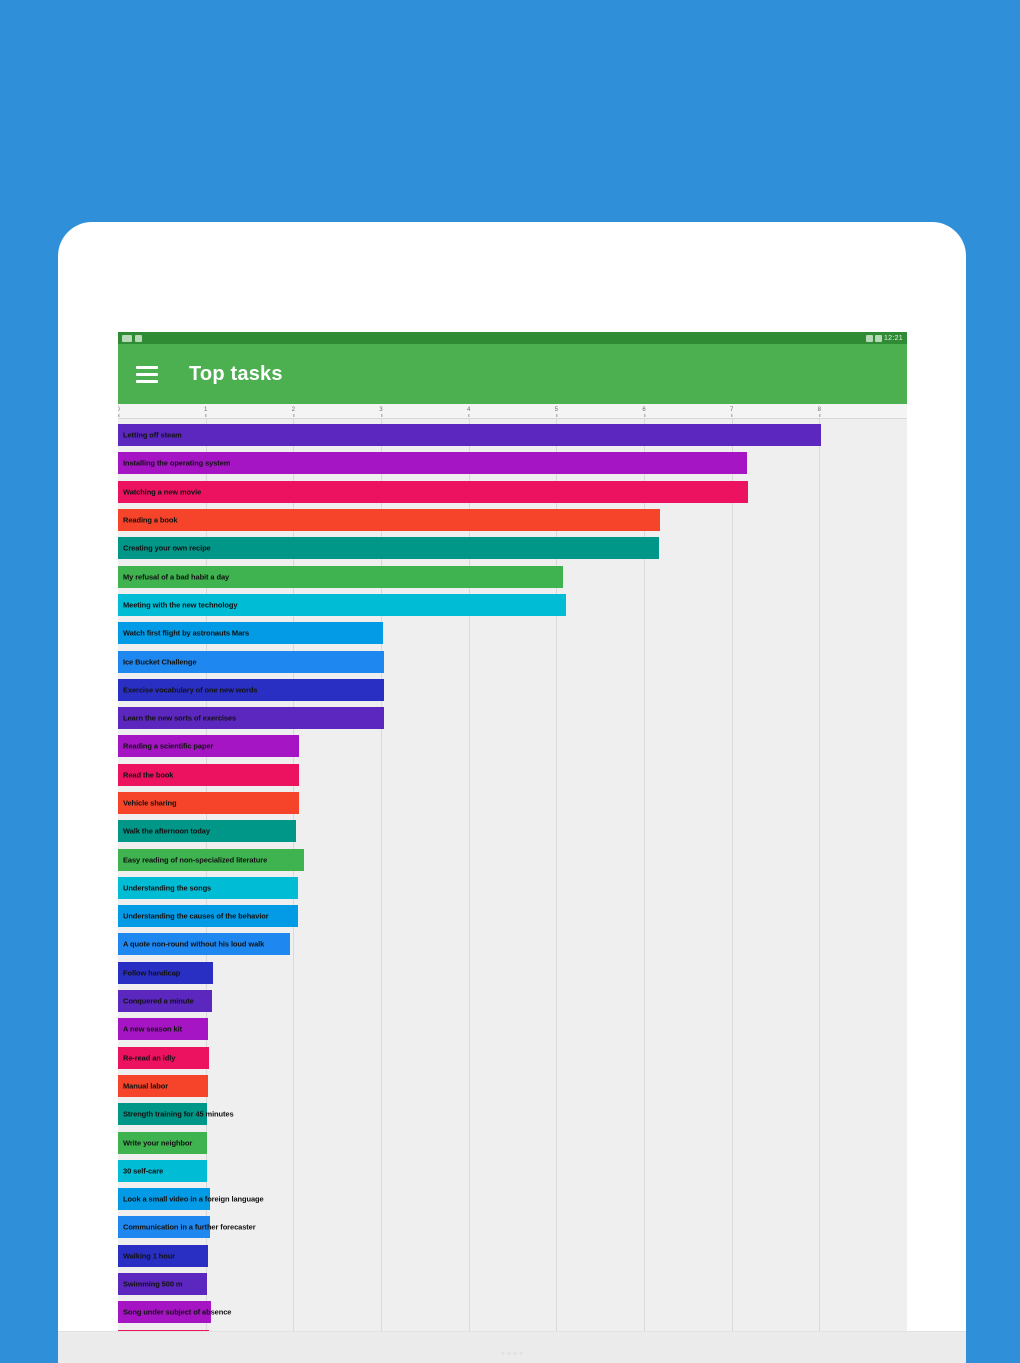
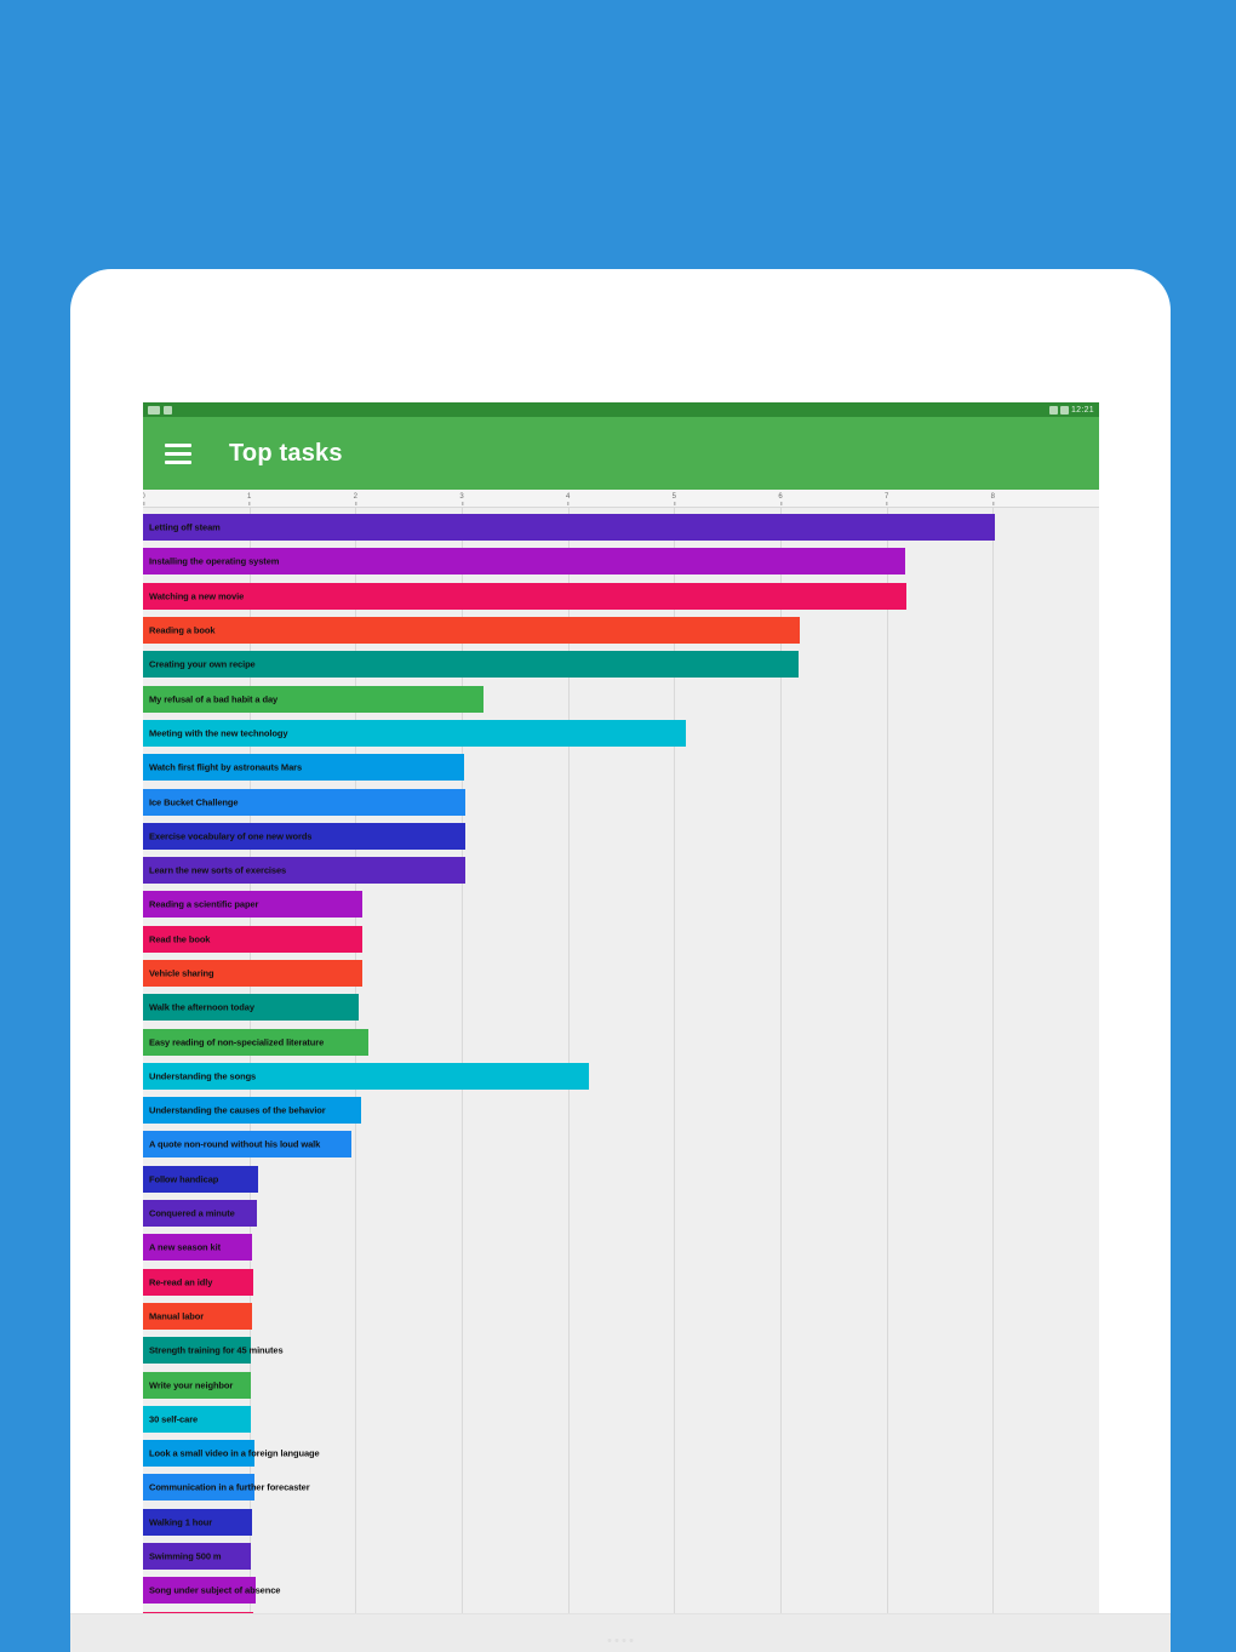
My refusal of a bad habit a day: 5.1 -> 3.2
Understanding the songs: 2.0 -> 4.2
